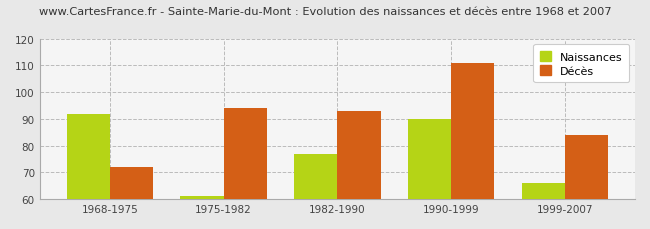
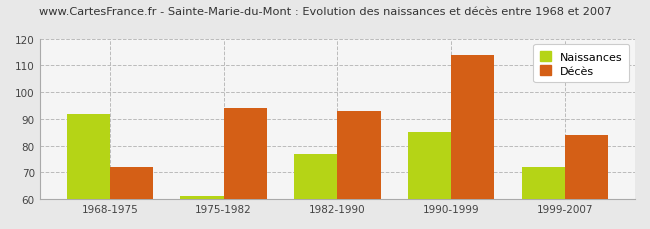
Naissances/1990-1999: 90 -> 85
Décès/1990-1999: 111 -> 114
Naissances/1999-2007: 66 -> 72
